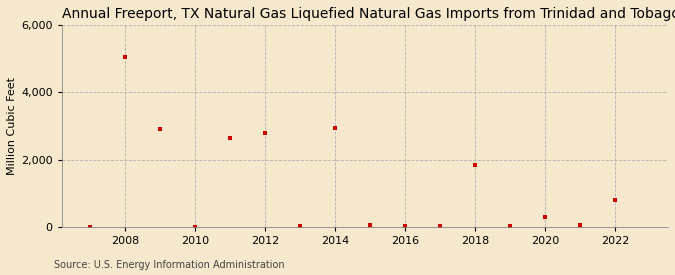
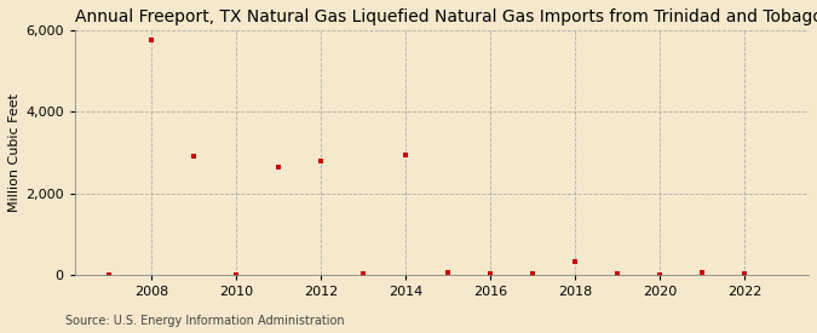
2008: 5,050 -> 5,750
2018: 1,850 -> 330
2020: 300 -> 10
2022: 800 -> 20
